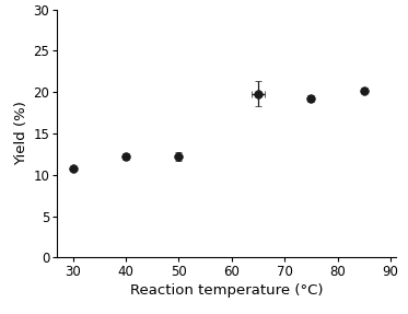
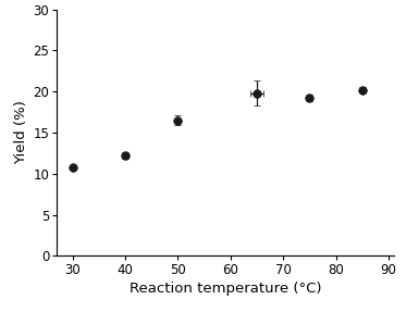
50: 12.2 -> 16.5
